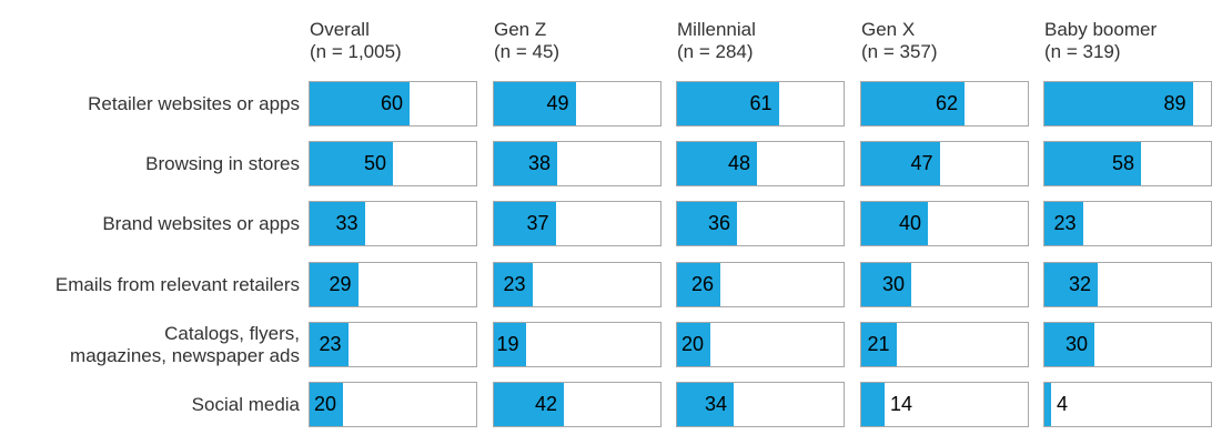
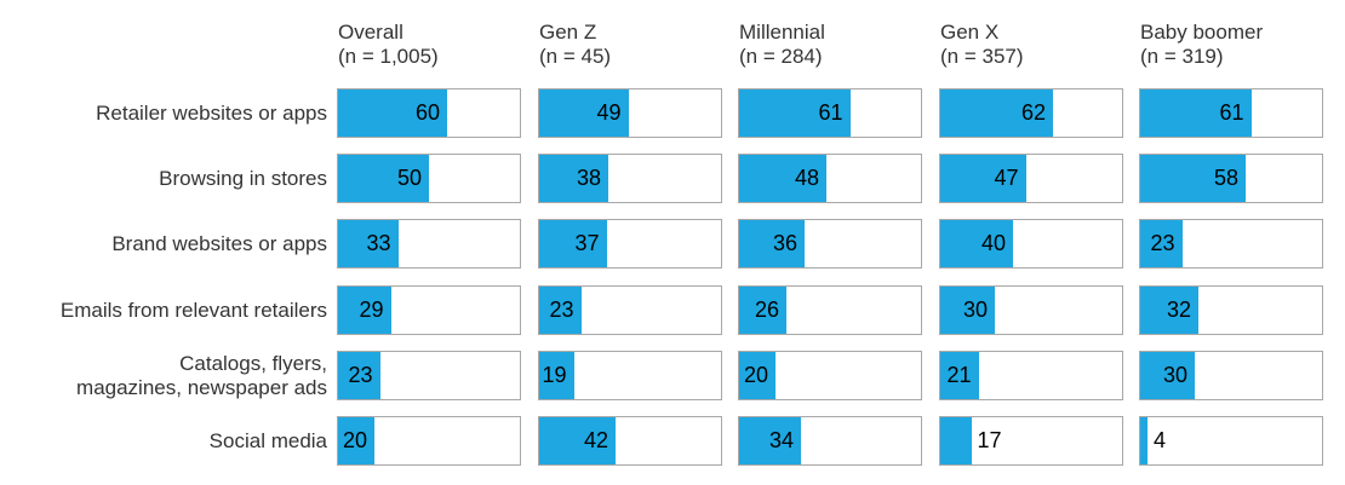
Baby boomer/Retailer websites or apps: 89 -> 61
Gen X/Social media: 14 -> 17
